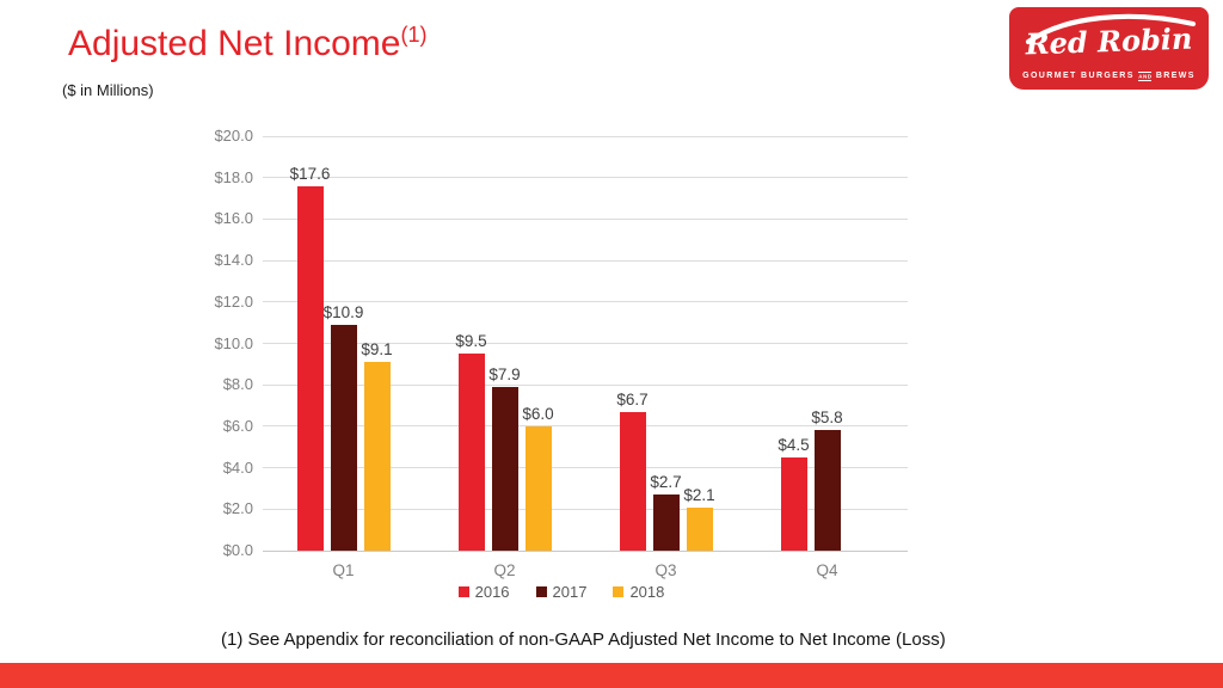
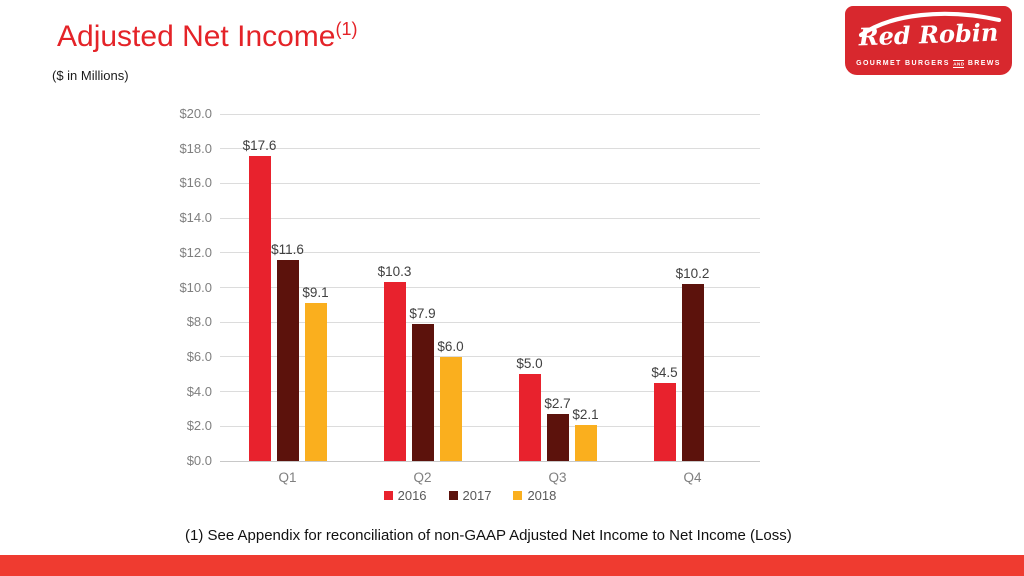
2017/Q1: $10.9 -> $11.6
2016/Q2: $9.5 -> $10.3
2016/Q3: $6.7 -> $5.0
2017/Q4: $5.8 -> $10.2
